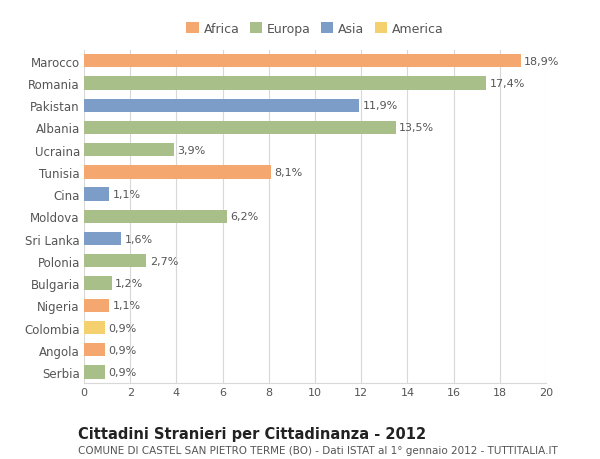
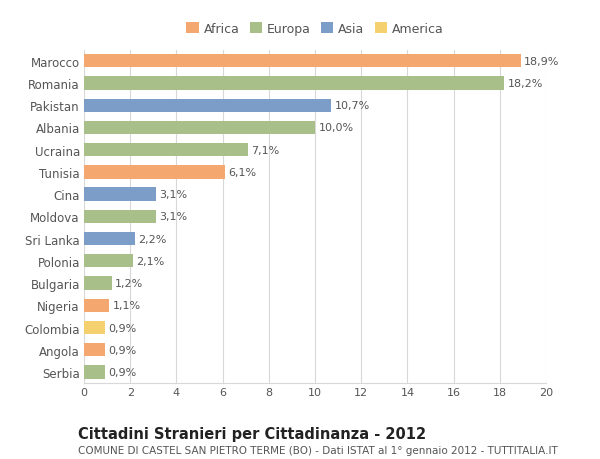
Romania: 17,4% -> 18,2%
Pakistan: 11,9% -> 10,7%
Albania: 13,5% -> 10,0%
Ucraina: 3,9% -> 7,1%
Tunisia: 8,1% -> 6,1%
Cina: 1,1% -> 3,1%
Moldova: 6,2% -> 3,1%
Sri Lanka: 1,6% -> 2,2%
Polonia: 2,7% -> 2,1%
